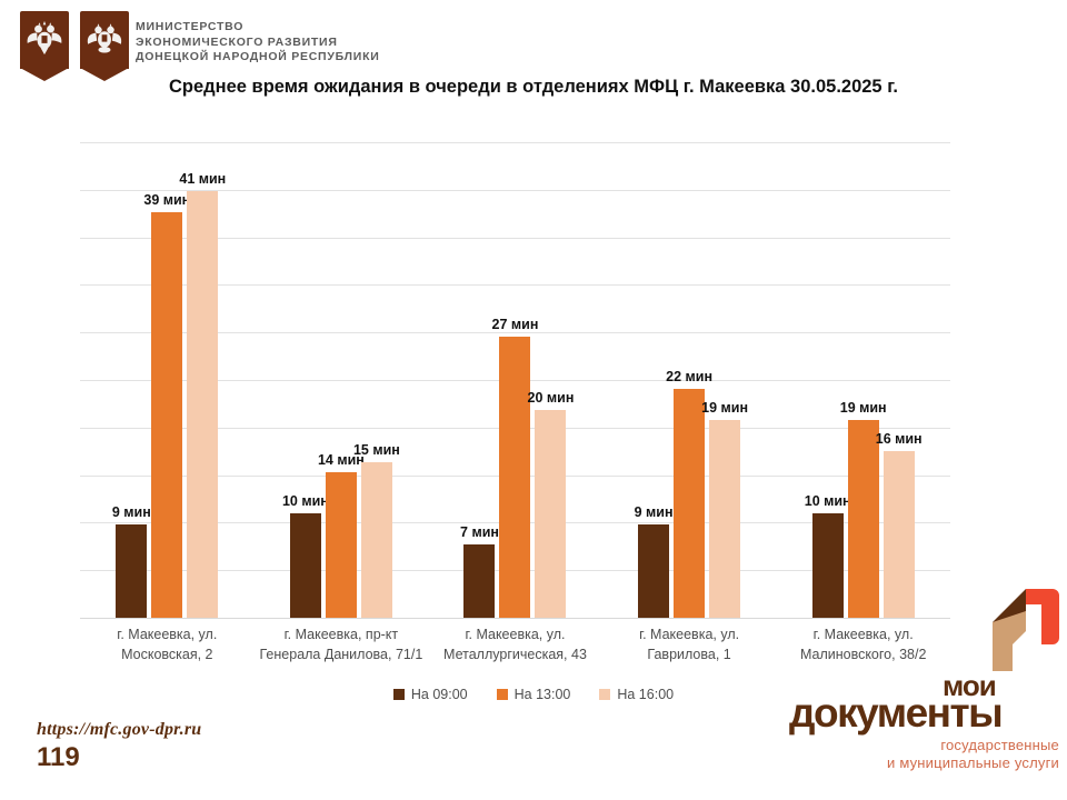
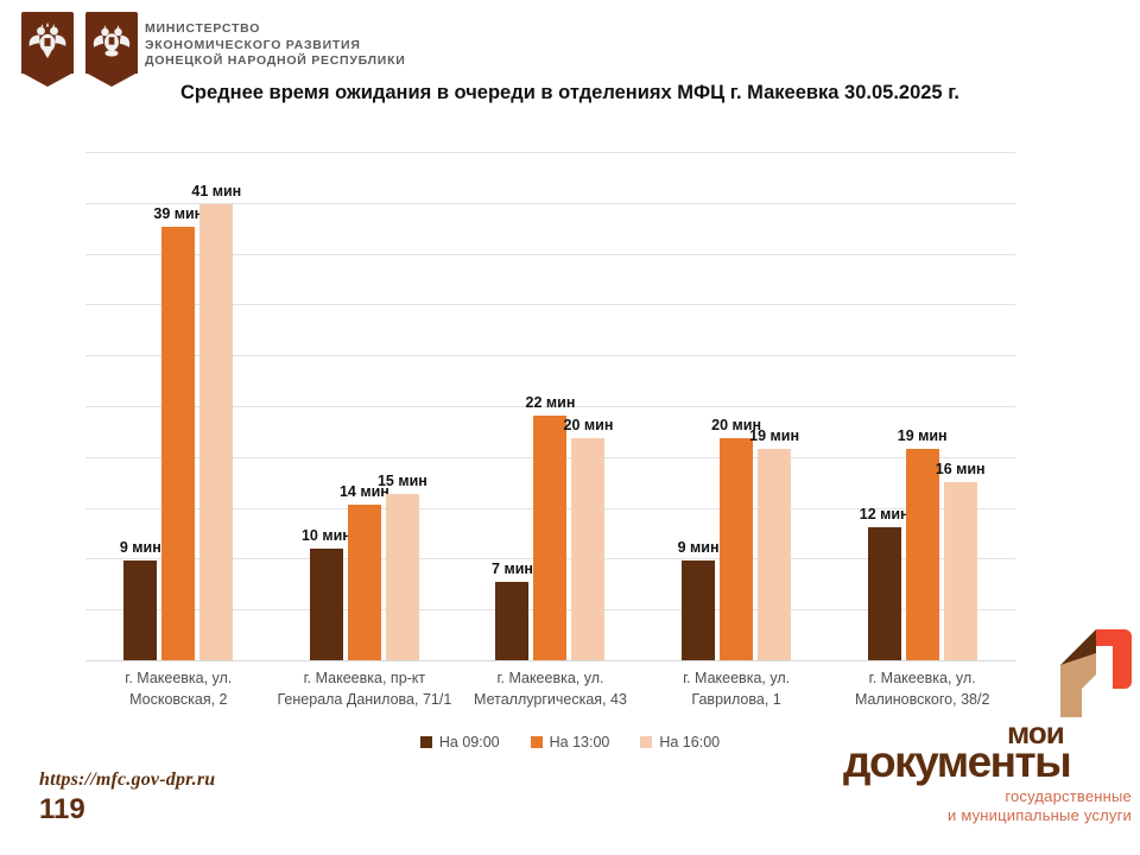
На 13:00/г. Макеевка, ул. Металлургическая, 43: 27 -> 22
На 13:00/г. Макеевка, ул. Гаврилова, 1: 22 -> 20
На 09:00/г. Макеевка, ул. Малиновского, 38/2: 10 -> 12
